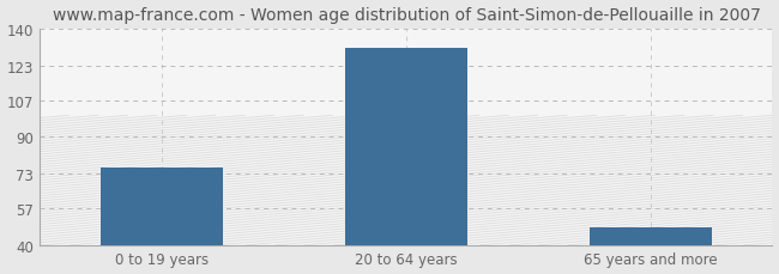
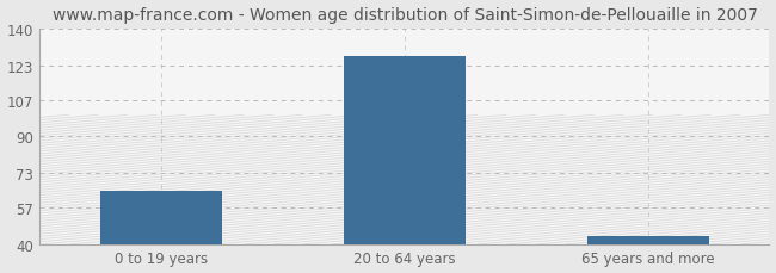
0 to 19 years: 76 -> 65
20 to 64 years: 131 -> 127
65 years and more: 48 -> 44
